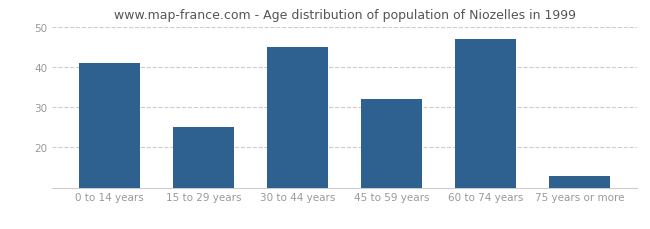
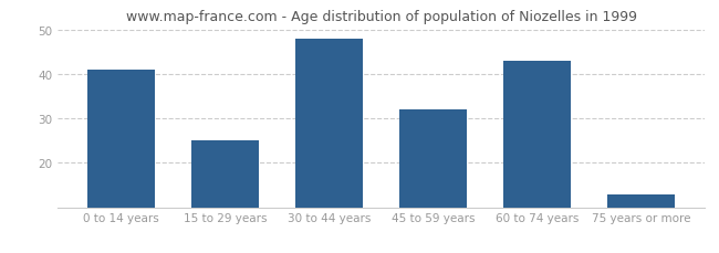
30 to 44 years: 45 -> 48
60 to 74 years: 47 -> 43
